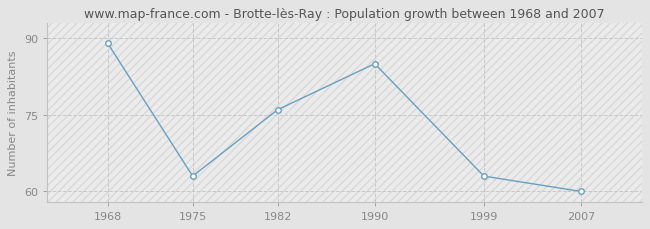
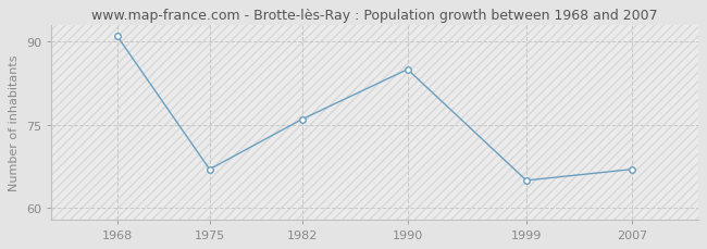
1968: 89 -> 91
1975: 63 -> 67
1999: 63 -> 65
2007: 60 -> 67
